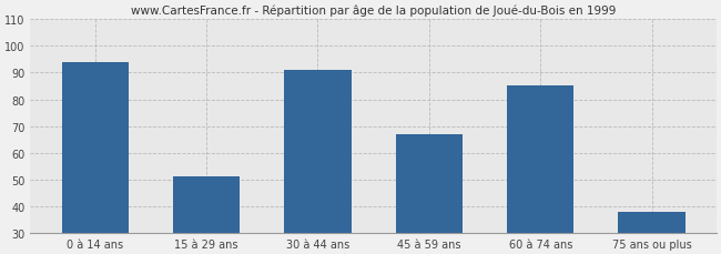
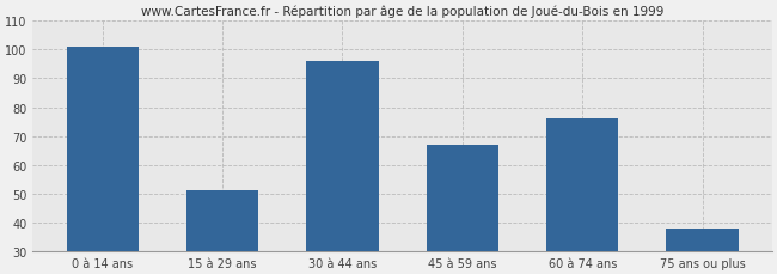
0 à 14 ans: 94 -> 101
30 à 44 ans: 91 -> 96
60 à 74 ans: 85 -> 76
